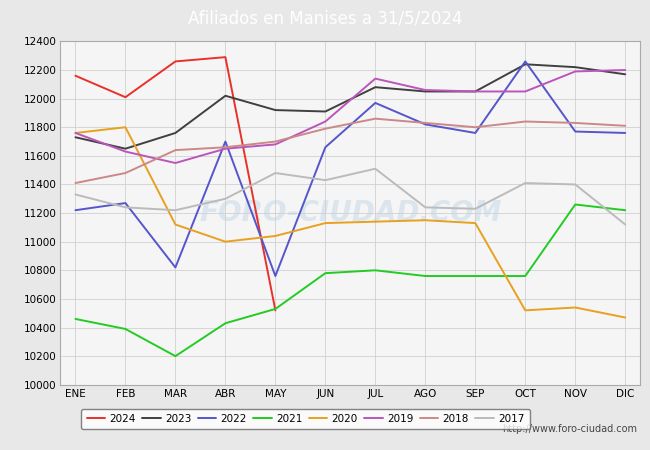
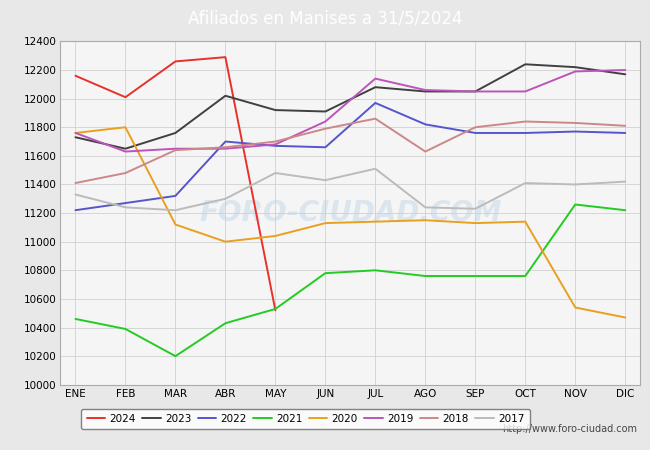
2022/MAR: 10820 -> 11320
2019/MAR: 11550 -> 11650
2022/MAY: 10760 -> 11670
2018/AGO: 11830 -> 11630
2022/OCT: 12260 -> 11760
2020/OCT: 10520 -> 11140
2017/DIC: 11120 -> 11420
